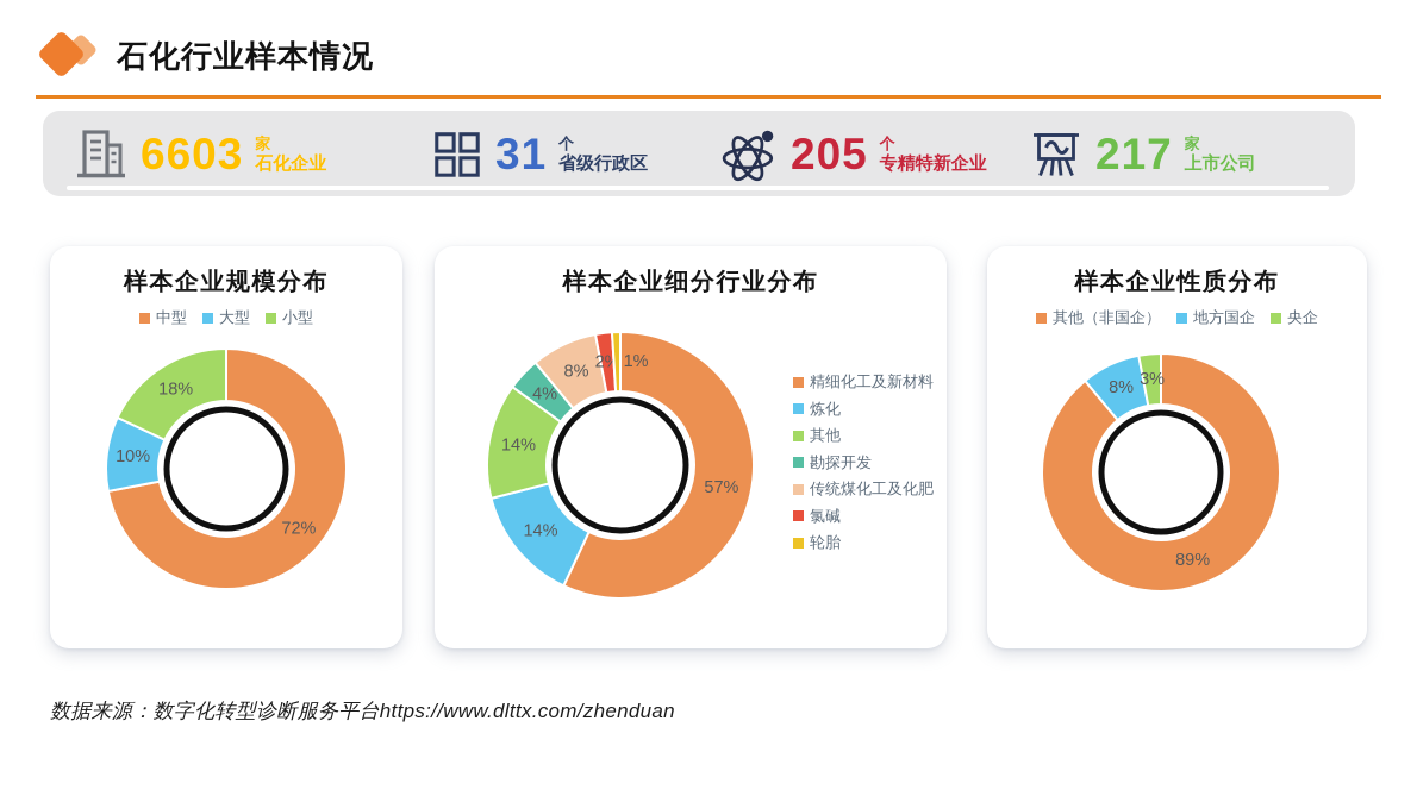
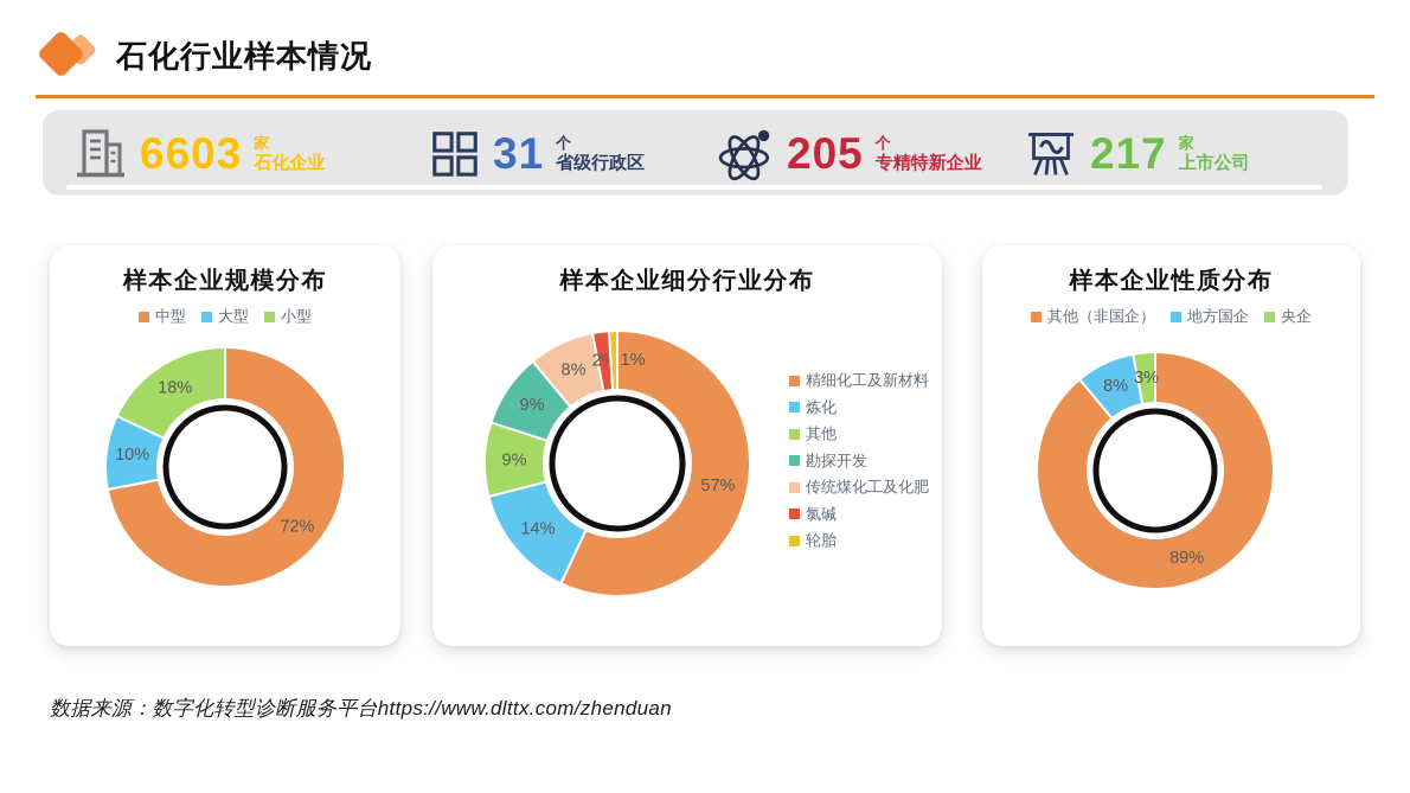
样本企业细分行业分布/其他: 14% -> 9%
样本企业细分行业分布/勘探开发: 4% -> 9%
